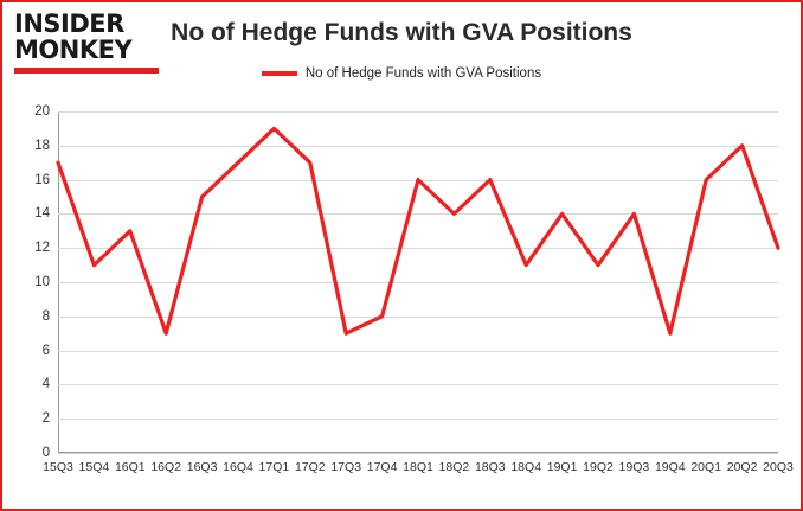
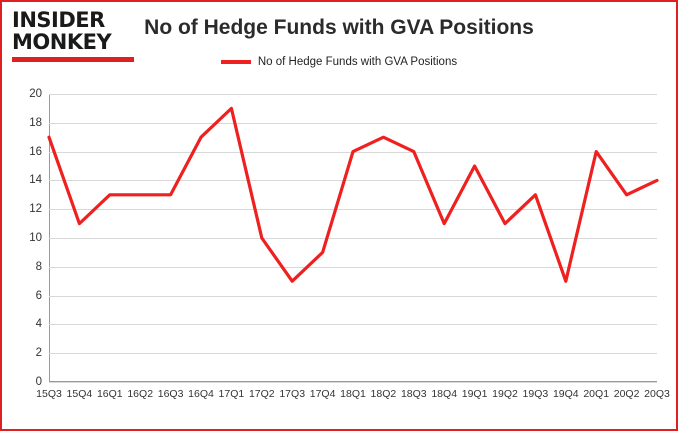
16Q2: 7 -> 13
16Q3: 15 -> 13
17Q2: 17 -> 10
17Q4: 8 -> 9
18Q2: 14 -> 17
19Q1: 14 -> 15
19Q3: 14 -> 13
20Q2: 18 -> 13
20Q3: 12 -> 14
